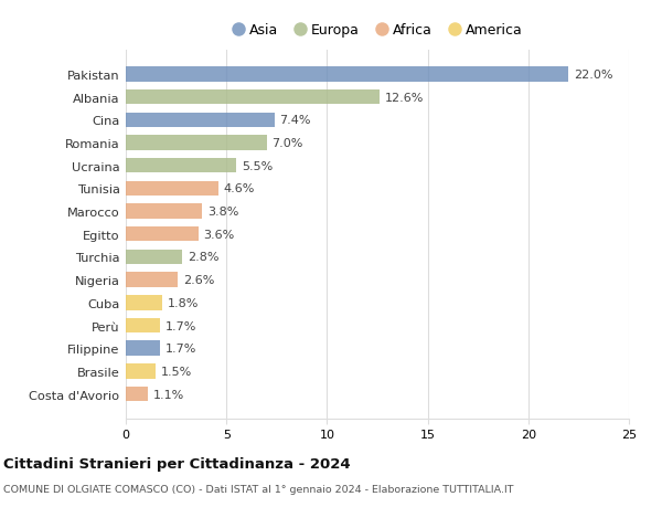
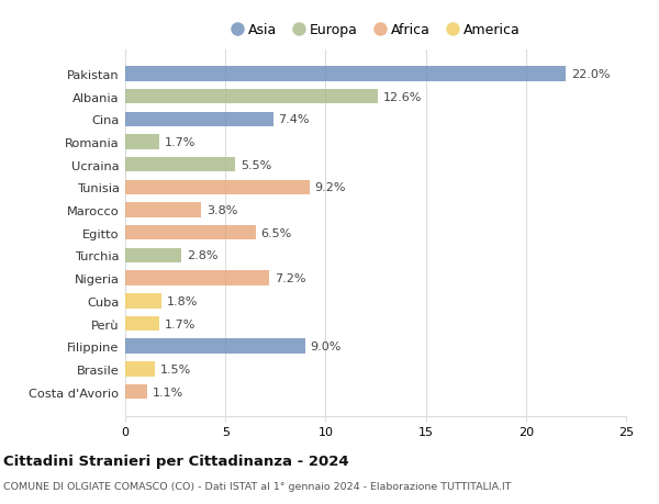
Romania: 7.0% -> 1.7%
Tunisia: 4.6% -> 9.2%
Egitto: 3.6% -> 6.5%
Nigeria: 2.6% -> 7.2%
Filippine: 1.7% -> 9.0%
